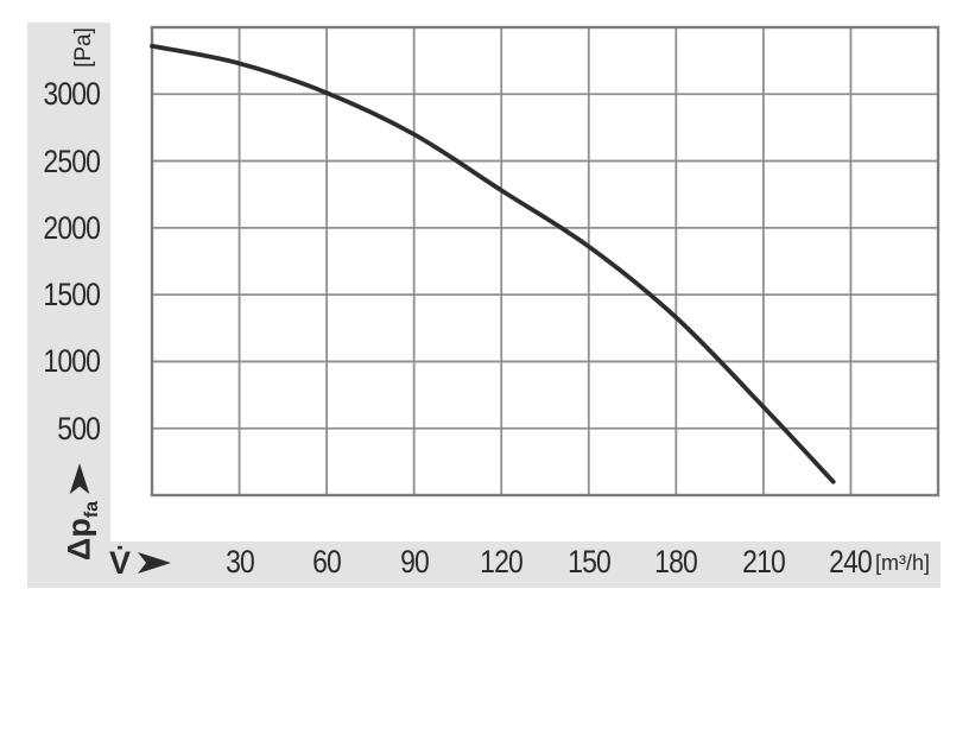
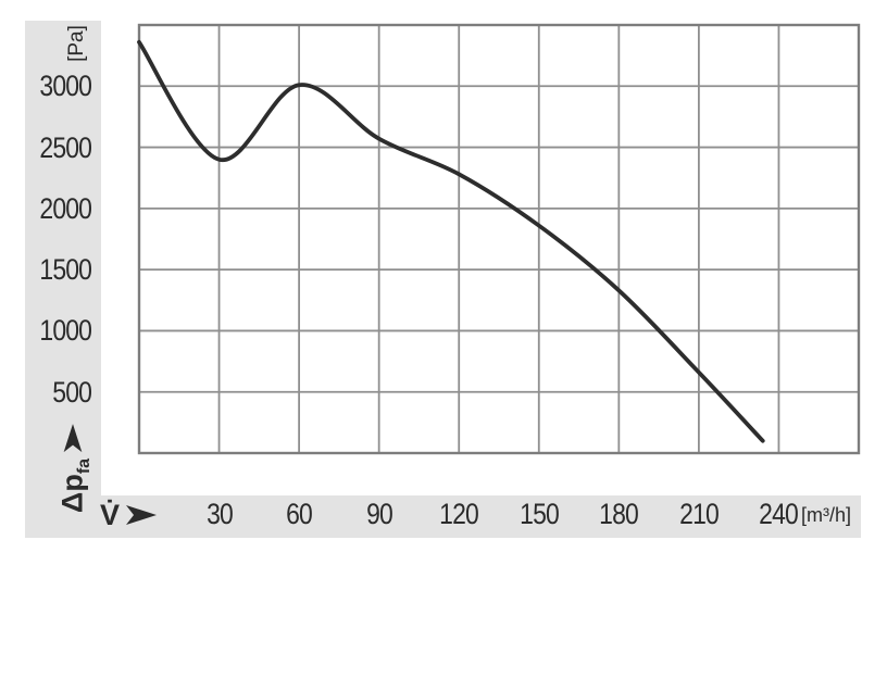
30: 3230 -> 2400
90: 2700 -> 2570
